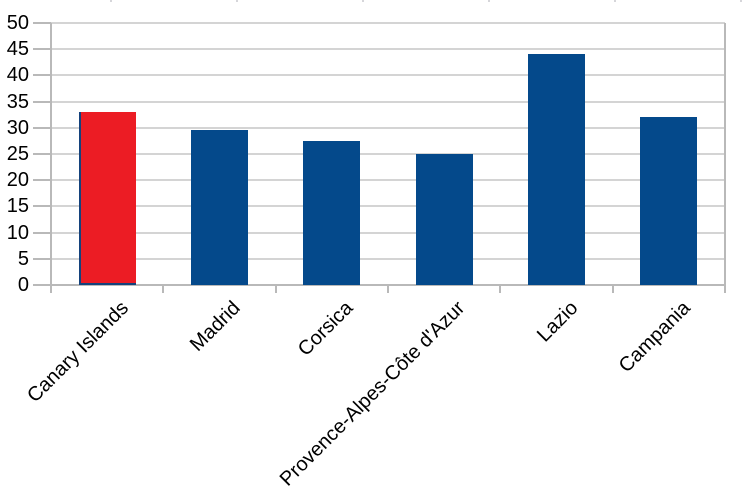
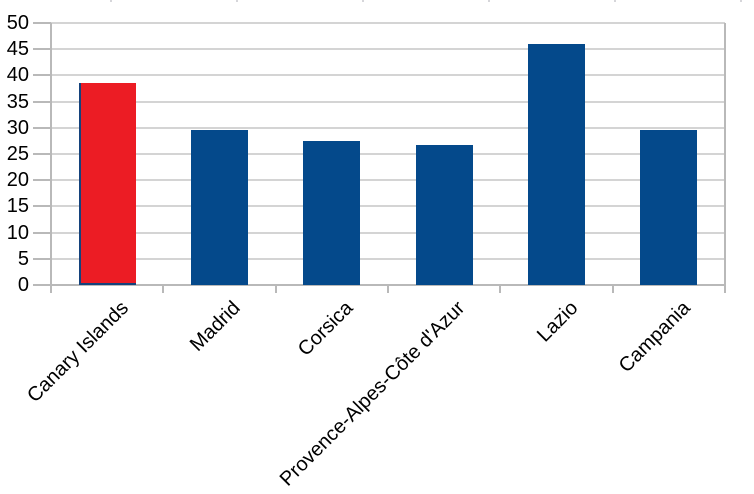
Canary Islands: 33 -> 39
Provence-Alpes-Côte d'Azur: 25 -> 27
Lazio: 44 -> 46
Campania: 32 -> 30
